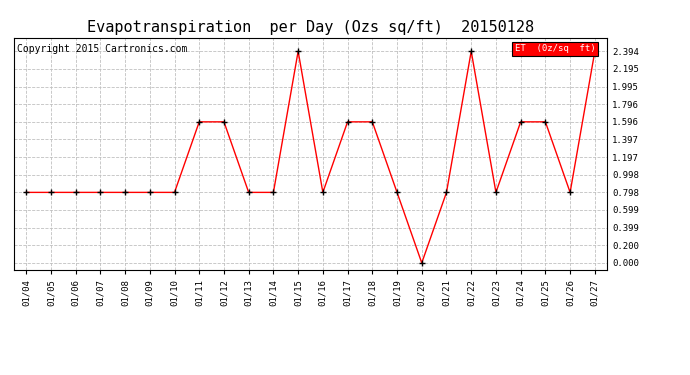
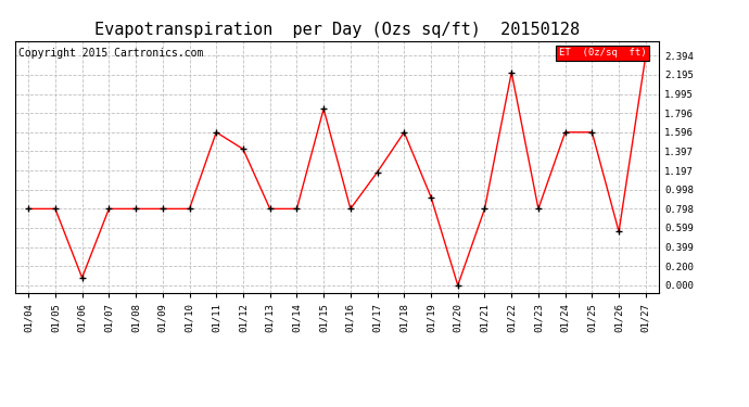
01/06: 0.80 -> 0.08
01/12: 1.60 -> 1.42
01/15: 2.39 -> 1.84
01/17: 1.60 -> 1.18
01/19: 0.80 -> 0.92
01/22: 2.39 -> 2.22
01/26: 0.80 -> 0.56
